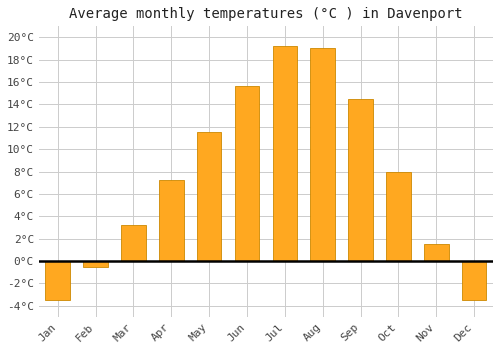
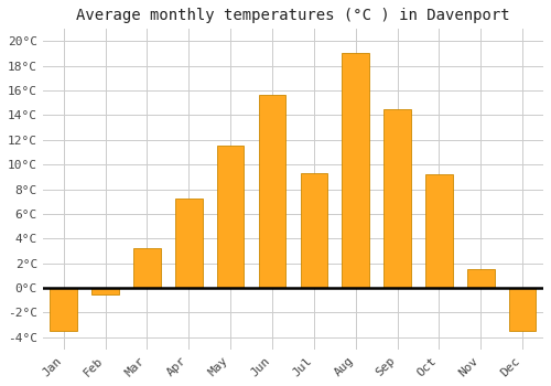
Jul: 19.2°C -> 9.3°C
Oct: 8.0°C -> 9.2°C
